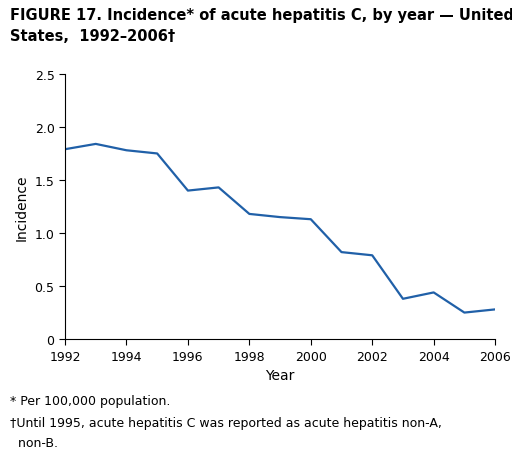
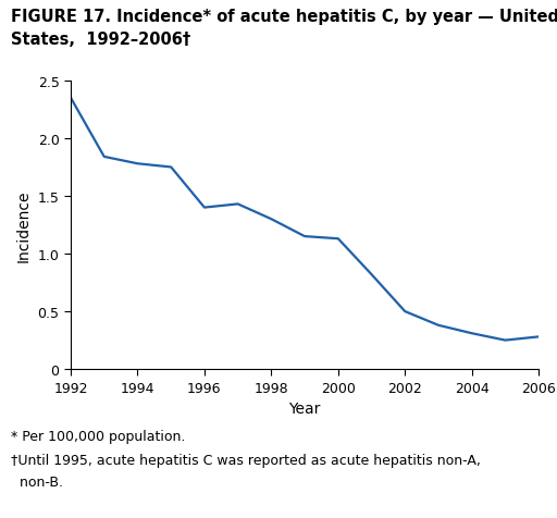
1992: 1.79 -> 2.35
1998: 1.18 -> 1.30
2002: 0.79 -> 0.50
2004: 0.44 -> 0.31
